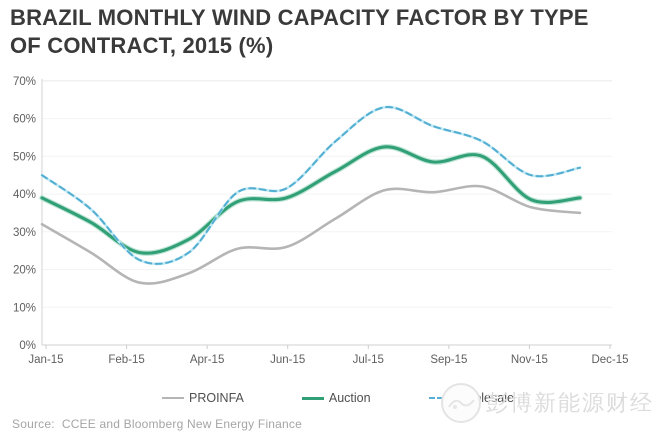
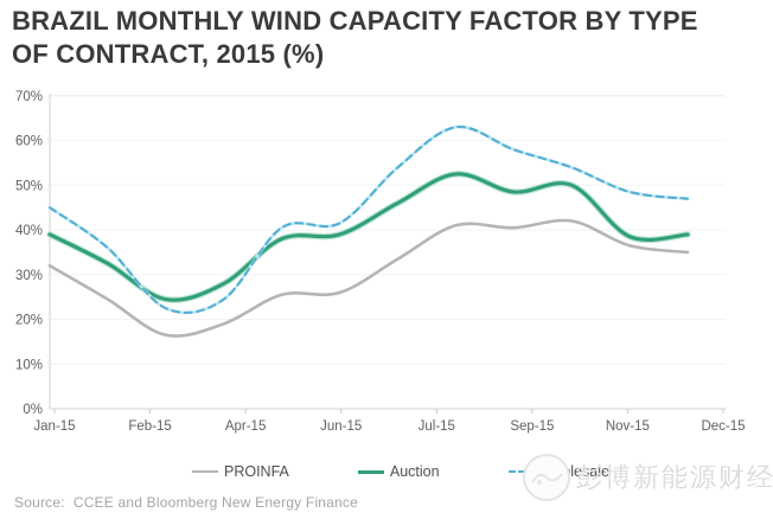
Wholesale/Nov-15: 45% -> 48%
